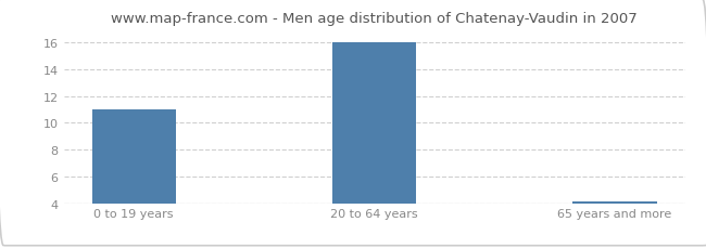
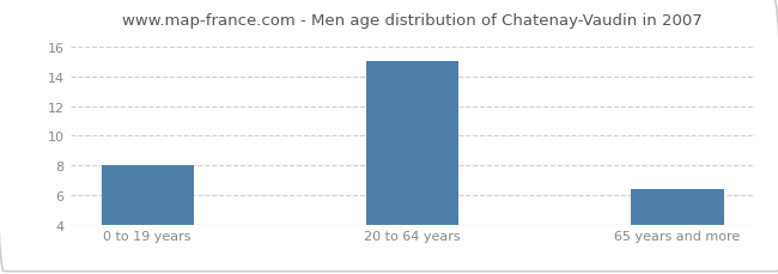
0 to 19 years: 11.0 -> 8.0
20 to 64 years: 16.0 -> 15.0
65 years and more: 4.1 -> 6.4
